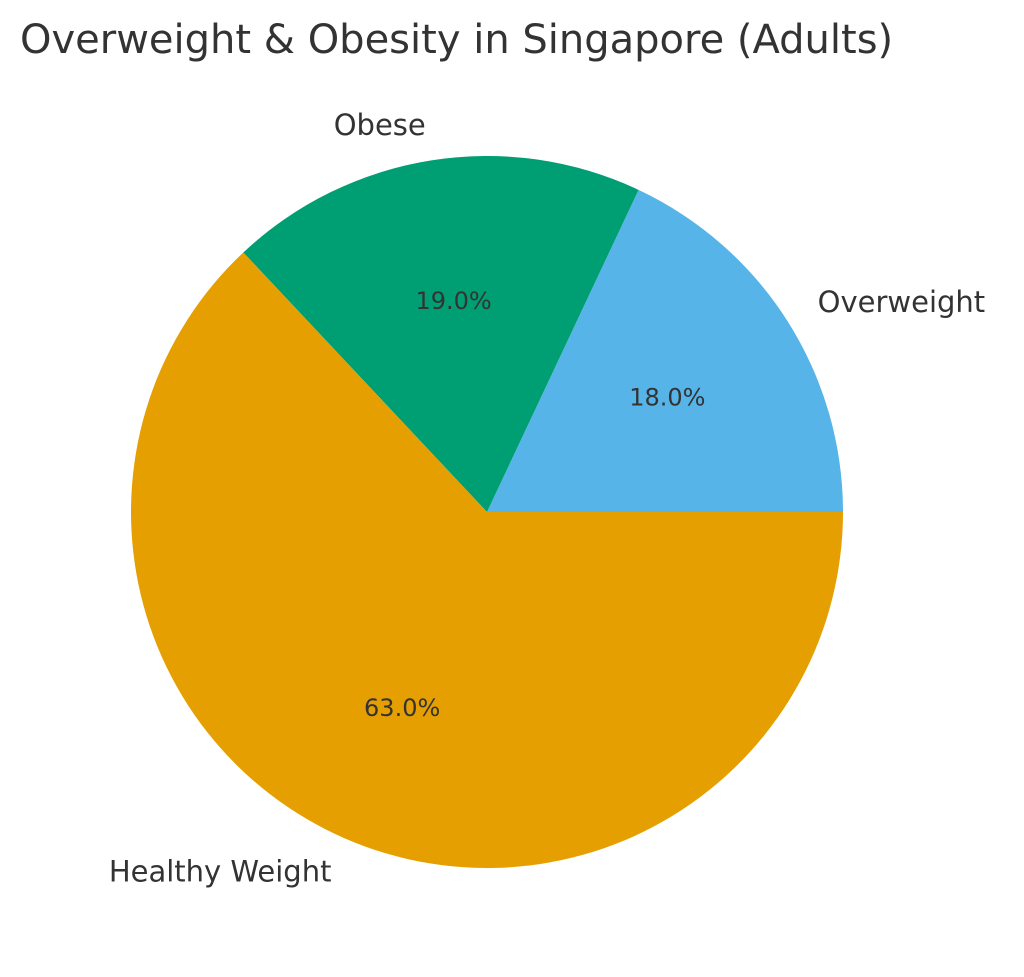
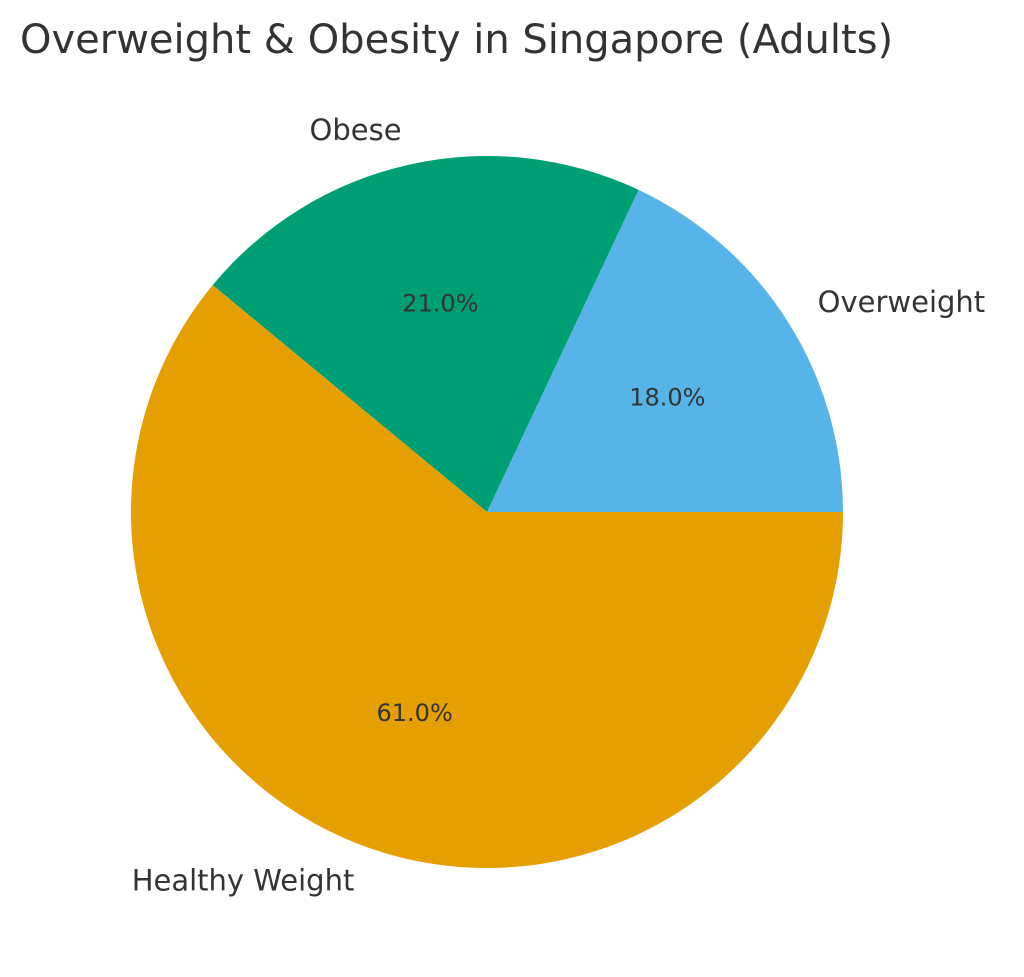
Obese: 19.0% -> 21.0%
Healthy Weight: 63.0% -> 61.0%
